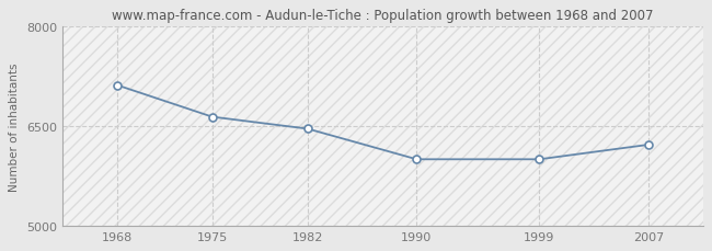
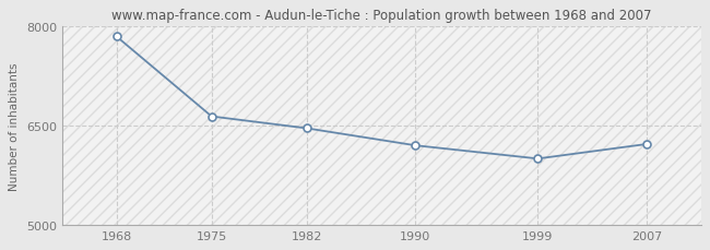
1968: 7120 -> 7850
1990: 6000 -> 6200
